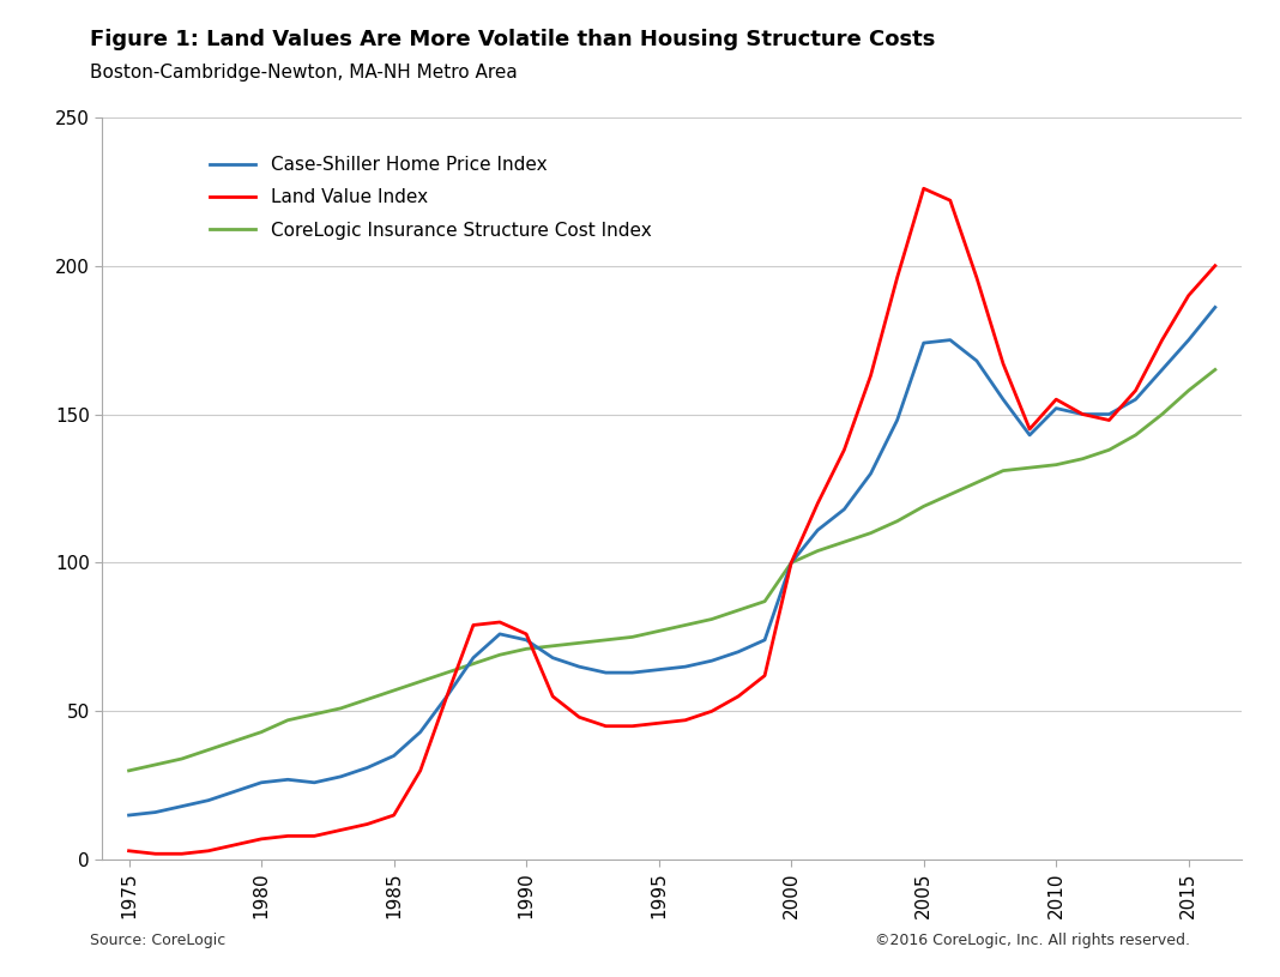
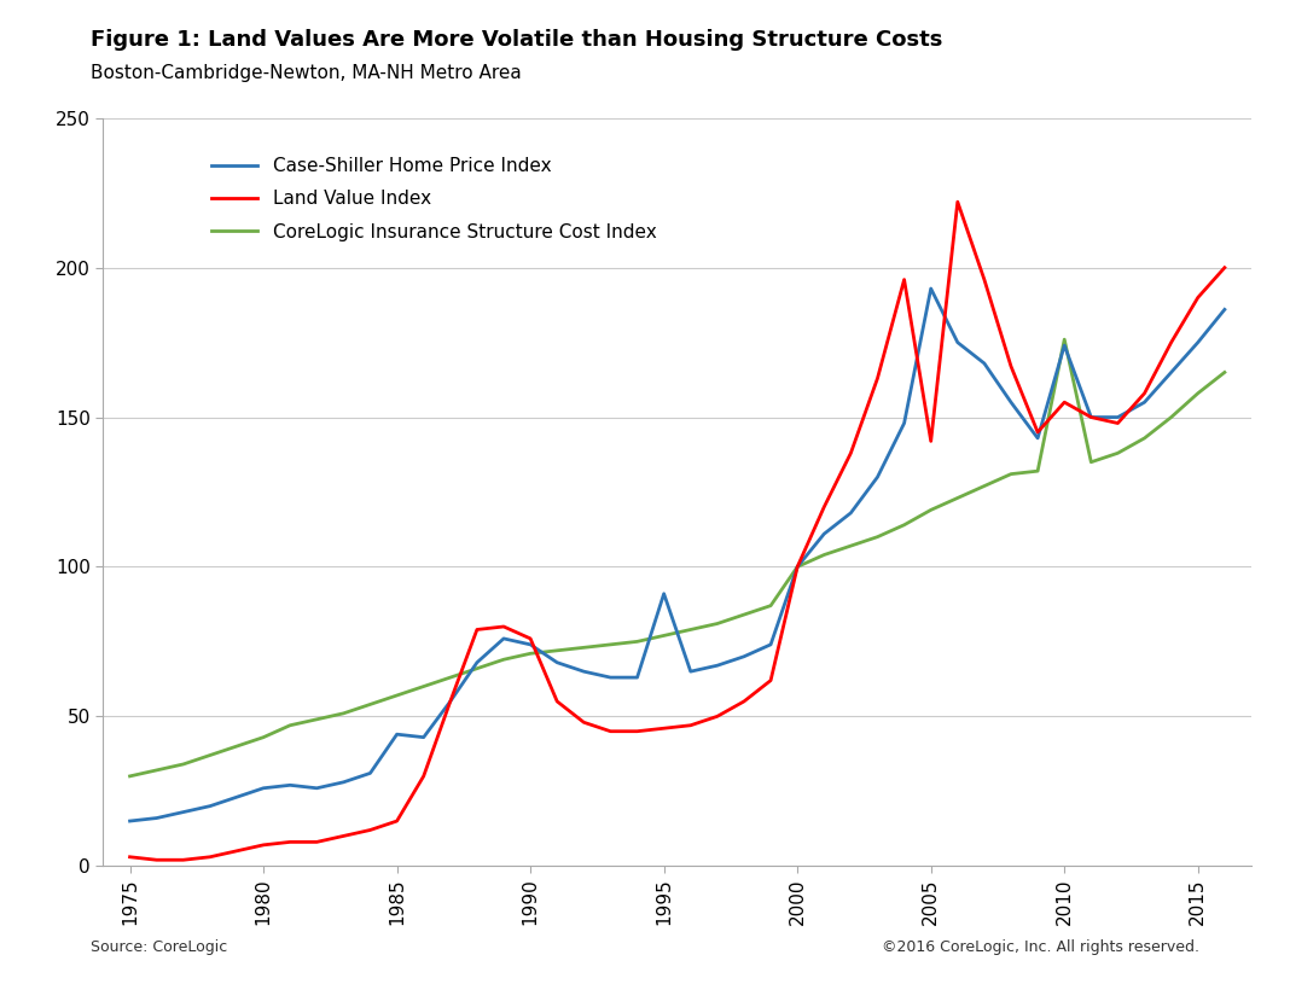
Case-Shiller Home Price Index/1985: 35 -> 44
Case-Shiller Home Price Index/1995: 64 -> 91
Case-Shiller Home Price Index/2005: 174 -> 193
Land Value Index/2005: 226 -> 142
Case-Shiller Home Price Index/2010: 152 -> 174
CoreLogic Insurance Structure Cost Index/2010: 133 -> 176
